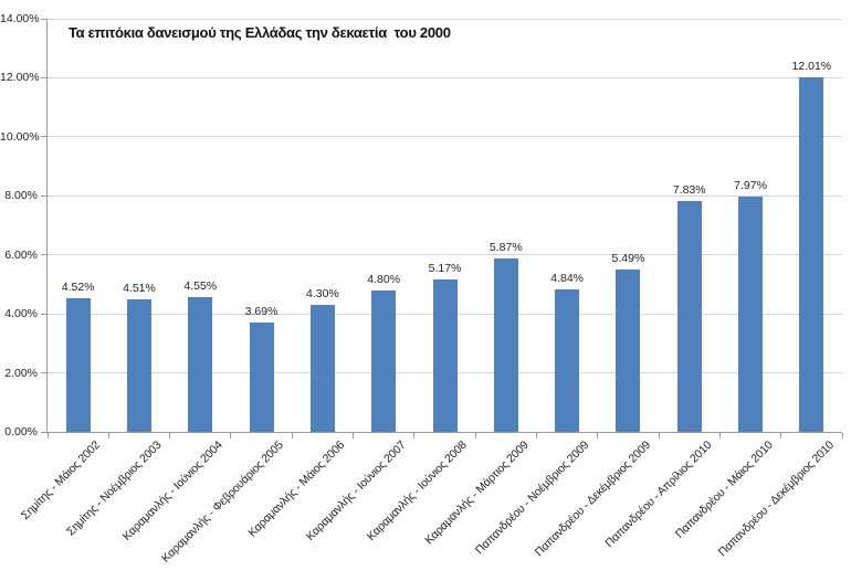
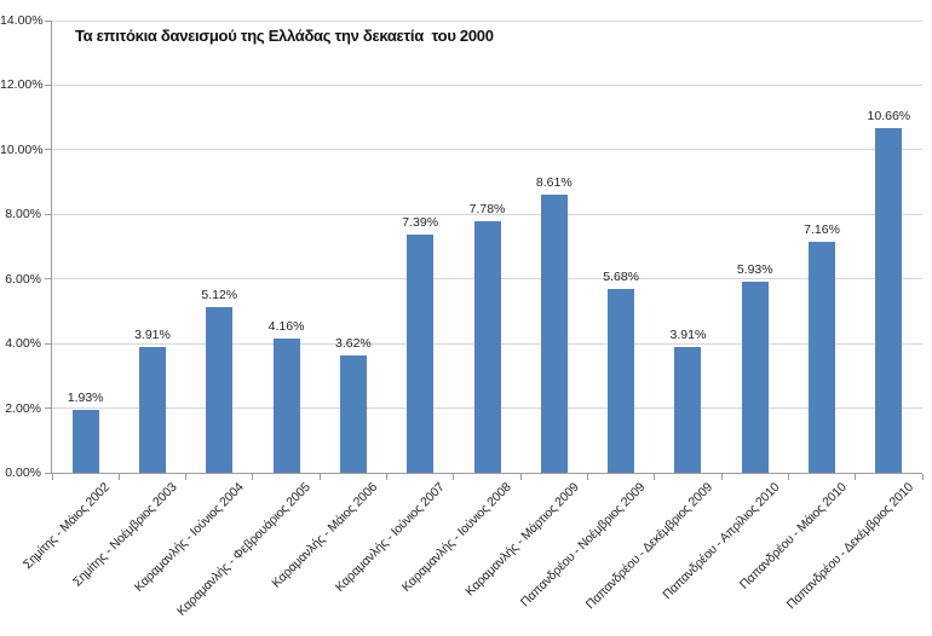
Σημίτης - Μάιος 2002: 4.52% -> 1.93%
Σημίτης - Νοέμβριος 2003: 4.51% -> 3.91%
Καραμανλής - Ιούνιος 2004: 4.55% -> 5.12%
Καραμανλής - Φεβρουάριος 2005: 3.69% -> 4.16%
Καραμανλής - Μάιος 2006: 4.30% -> 3.62%
Καραμανλής - Ιούνιος 2007: 4.80% -> 7.39%
Καραμανλής - Ιούνιος 2008: 5.17% -> 7.78%
Καραμανλής - Μάρτιος 2009: 5.87% -> 8.61%
Παπανδρέου - Νοέμβριος 2009: 4.84% -> 5.68%
Παπανδρέου - Δεκέμβριος 2009: 5.49% -> 3.91%
Παπανδρέου - Απρίλιος 2010: 7.83% -> 5.93%
Παπανδρέου - Μάιος 2010: 7.97% -> 7.16%
Παπανδρέου - Δεκέμβριος 2010: 12.01% -> 10.66%
